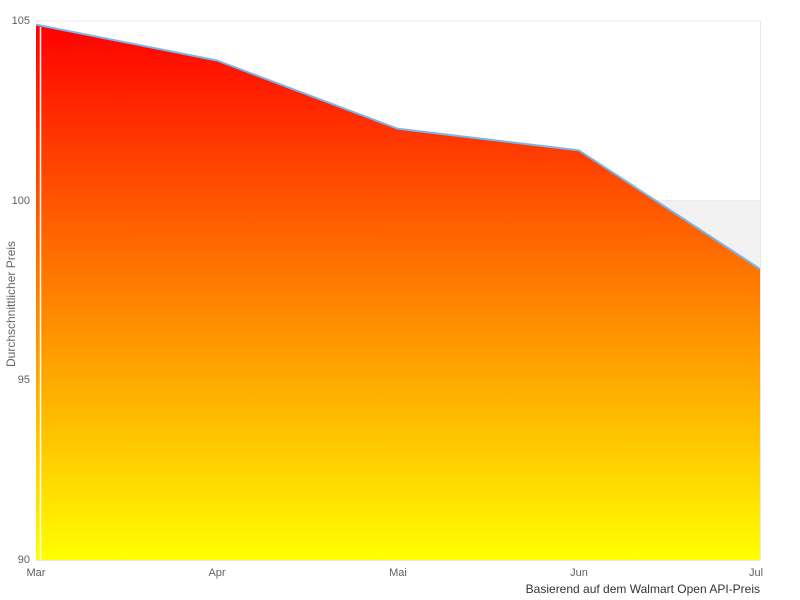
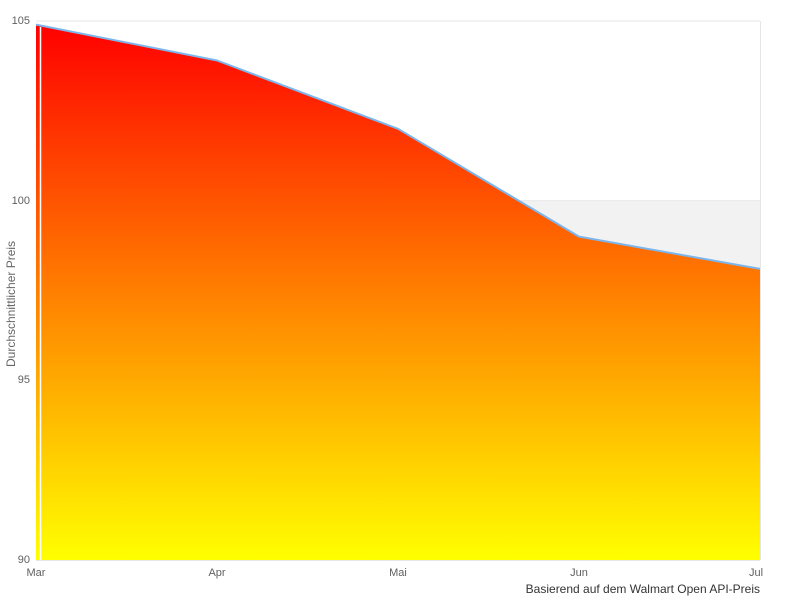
Jun: 101.4 -> 99.0
